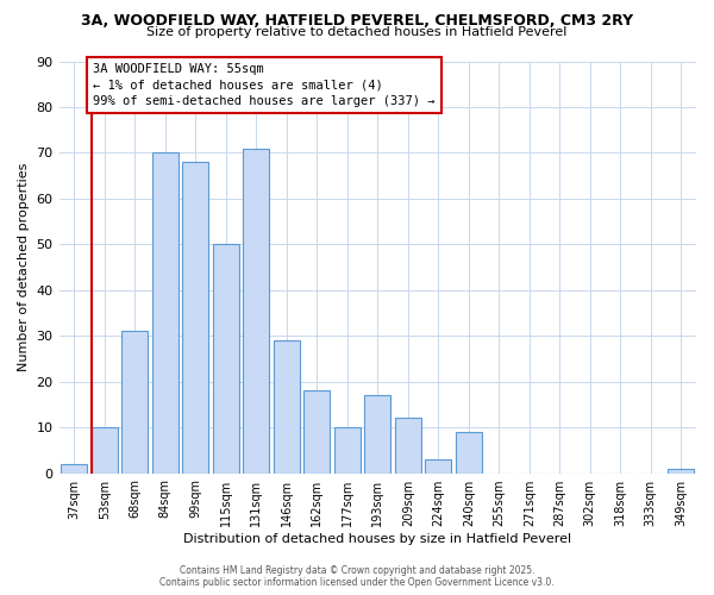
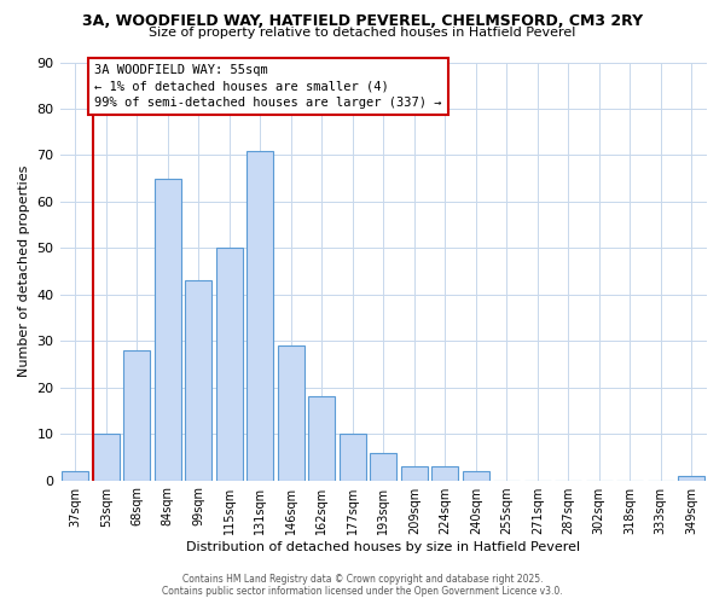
68sqm: 31 -> 28
84sqm: 70 -> 65
99sqm: 68 -> 43
193sqm: 17 -> 6
209sqm: 12 -> 3
240sqm: 9 -> 2
